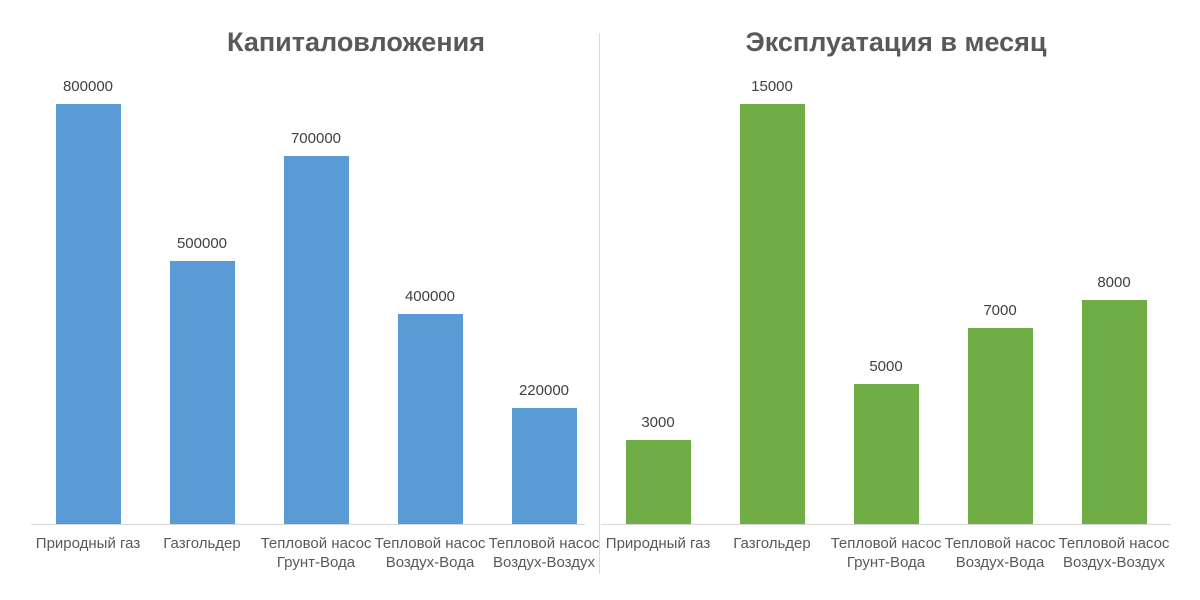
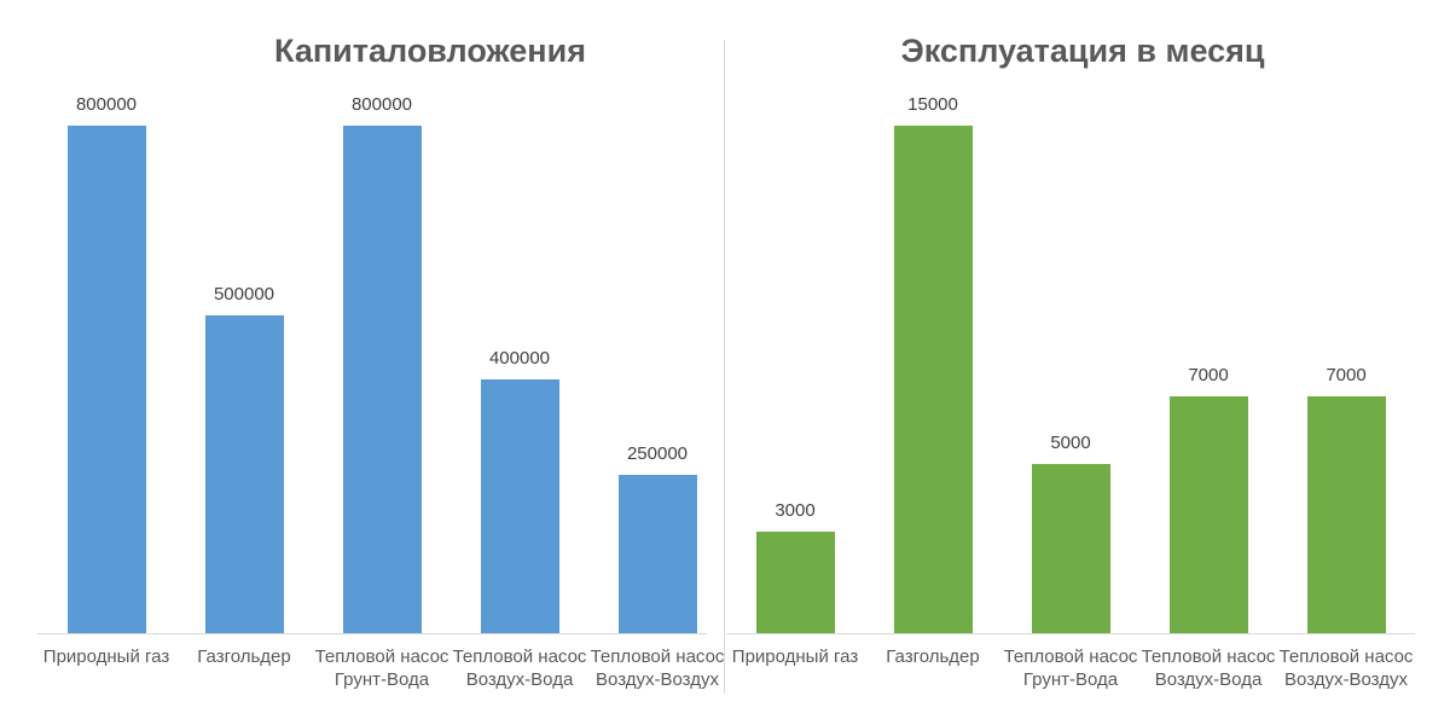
Капиталовложения/Тепловой насос Грунт-Вода: 700000 -> 800000
Капиталовложения/Тепловой насос Воздух-Воздух: 220000 -> 250000
Эксплуатация в месяц/Тепловой насос Воздух-Воздух: 8000 -> 7000
